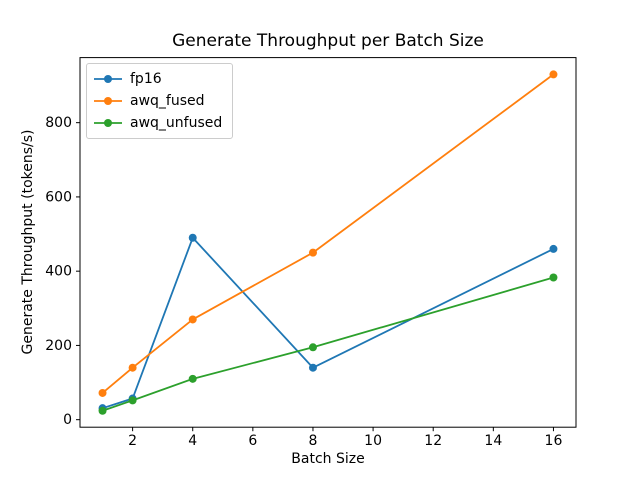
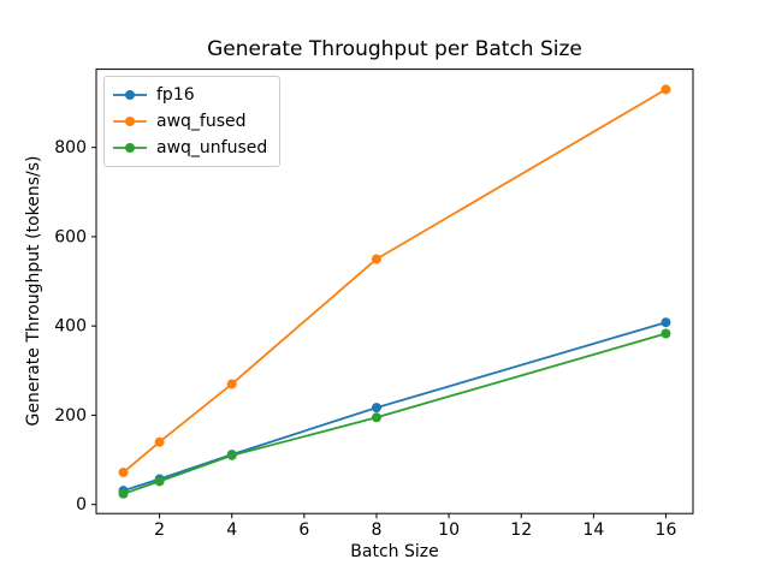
fp16/4: 490 -> 110
fp16/8: 140 -> 220
awq_fused/8: 450 -> 550
fp16/16: 460 -> 410
